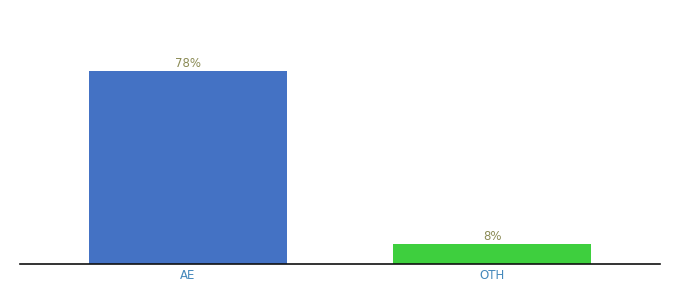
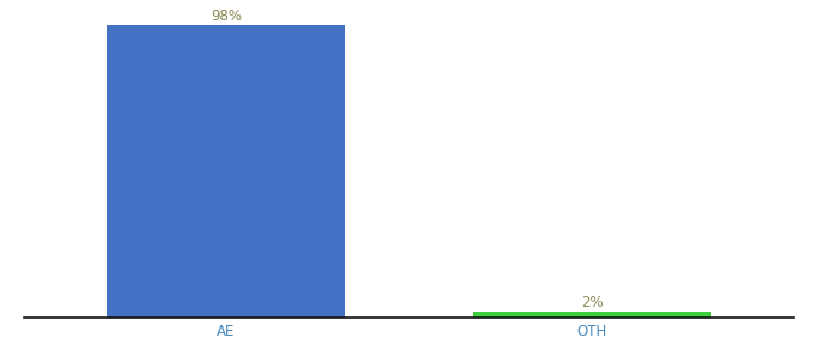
AE: 78% -> 98%
OTH: 8% -> 2%
